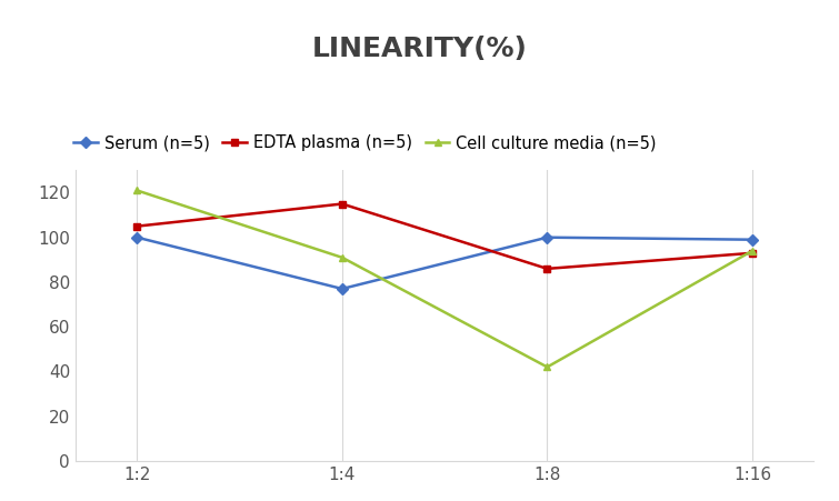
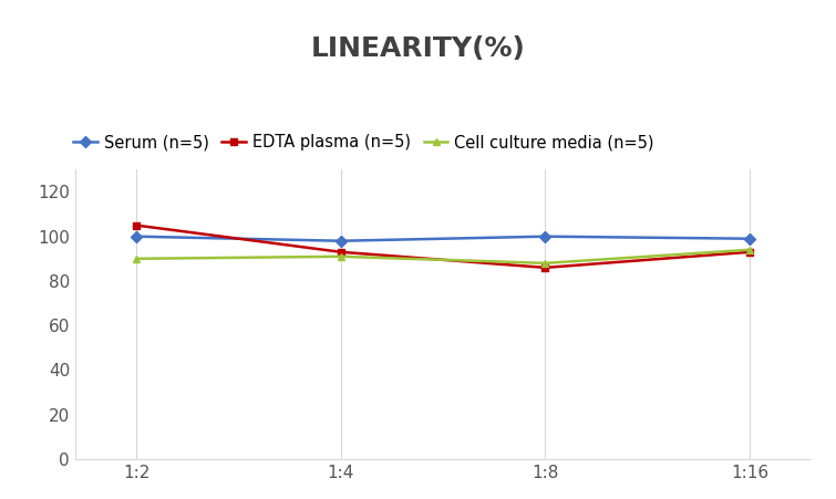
Cell culture media (n=5)/1:2: 121 -> 90
Serum (n=5)/1:4: 77 -> 98
EDTA plasma (n=5)/1:4: 115 -> 93
Cell culture media (n=5)/1:8: 42 -> 88
